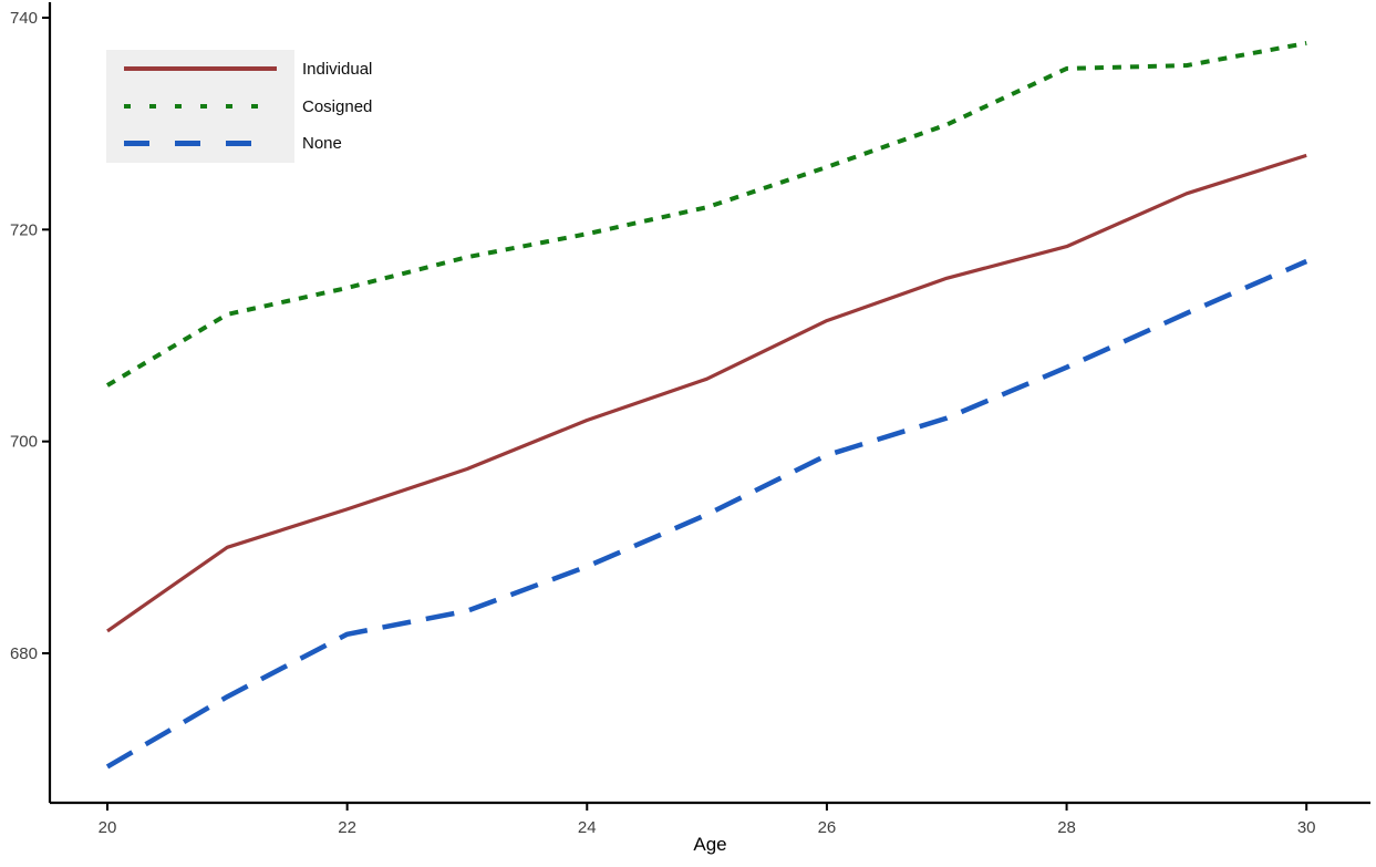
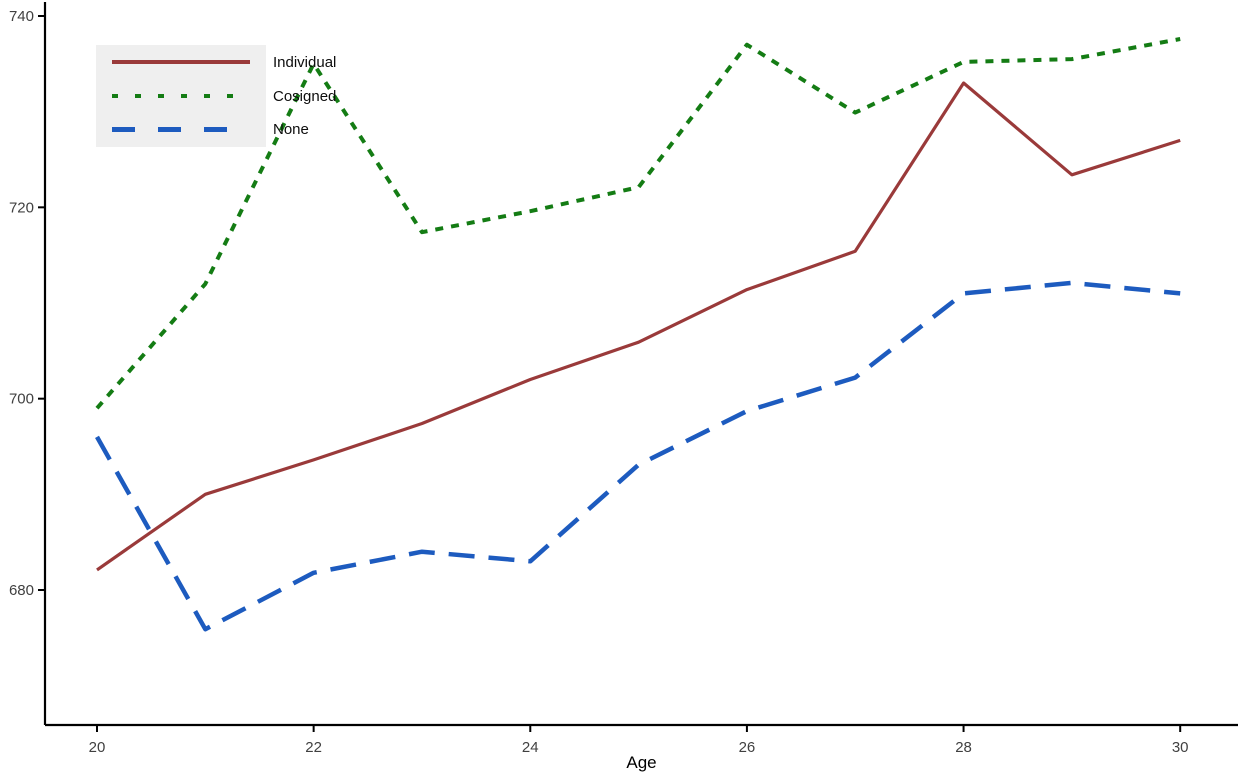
Cosigned/20: 705 -> 699
None/20: 669 -> 696
Cosigned/22: 714 -> 735
None/24: 688 -> 683
Cosigned/26: 726 -> 737
Individual/28: 718 -> 733
None/28: 707 -> 711
None/30: 717 -> 711
